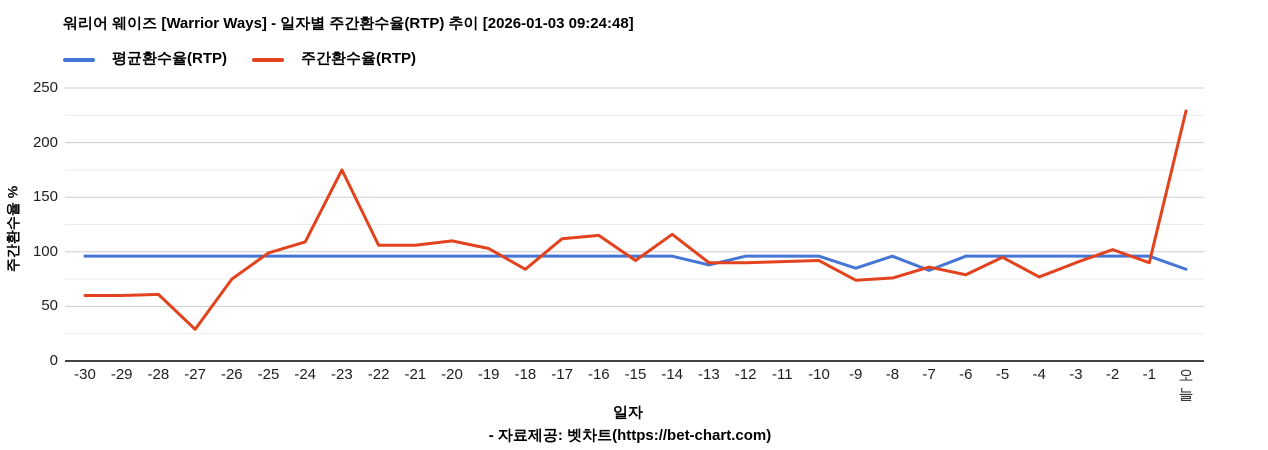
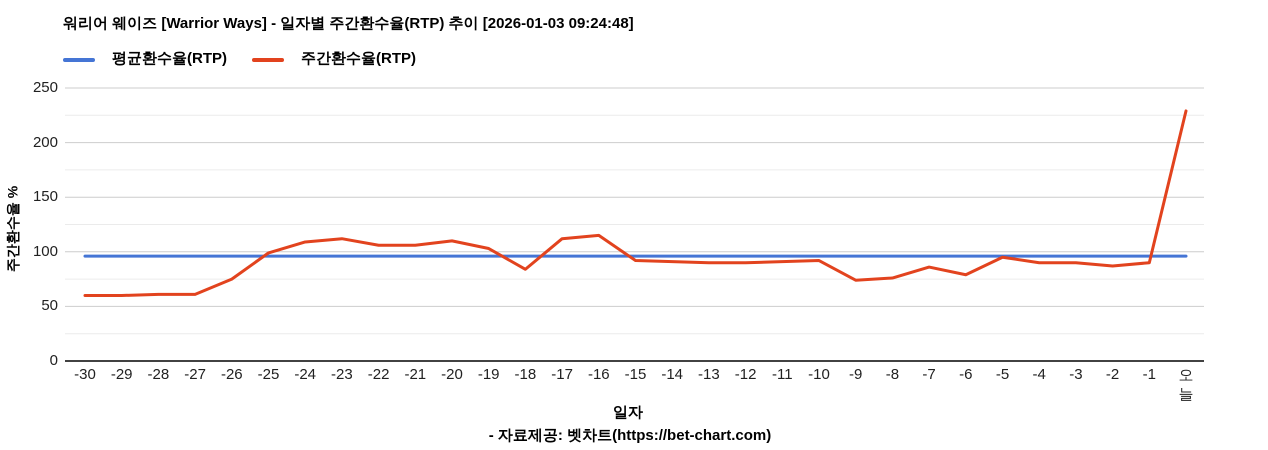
주간환수율(RTP)/-27: 29 -> 61
주간환수율(RTP)/-23: 175 -> 112
주간환수율(RTP)/-14: 116 -> 91
평균환수율(RTP)/-13: 88 -> 96
평균환수율(RTP)/-9: 85 -> 96
평균환수율(RTP)/-7: 83 -> 96
주간환수율(RTP)/-4: 77 -> 90
주간환수율(RTP)/-2: 102 -> 87
평균환수율(RTP)/오늘: 84 -> 96
